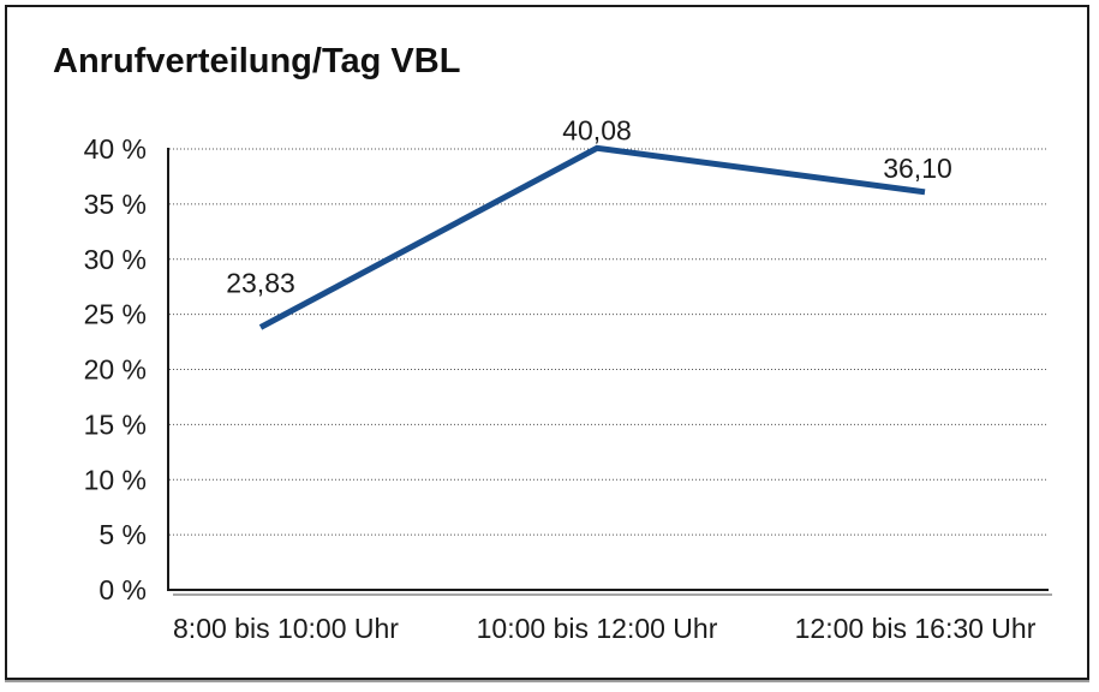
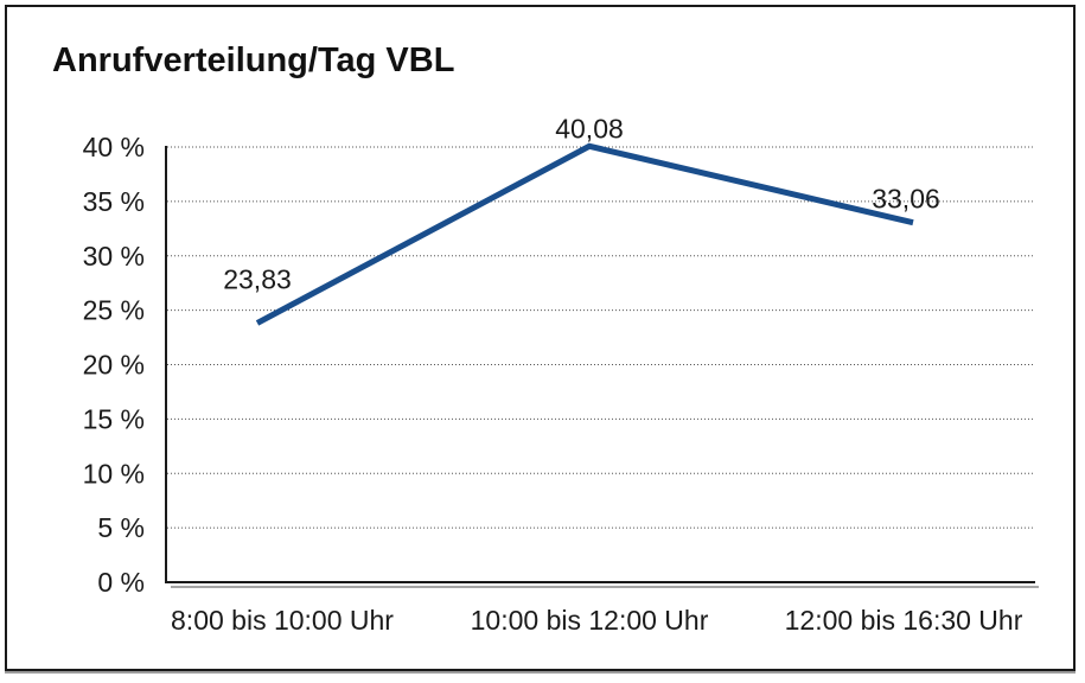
12:00 bis 16:30 Uhr: 36,10 -> 33,06
